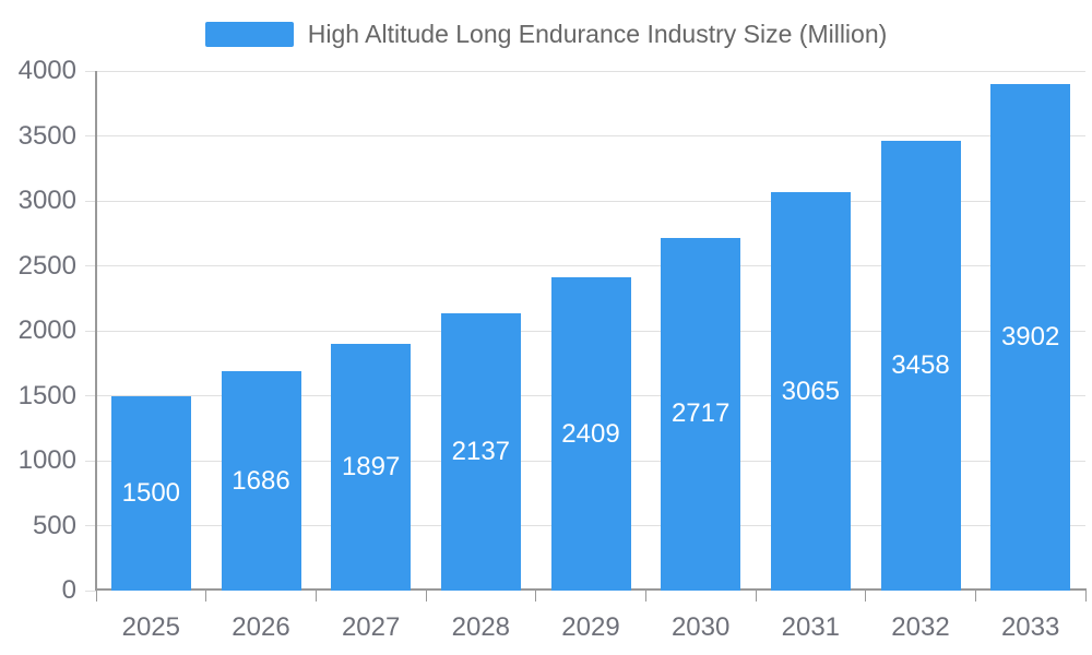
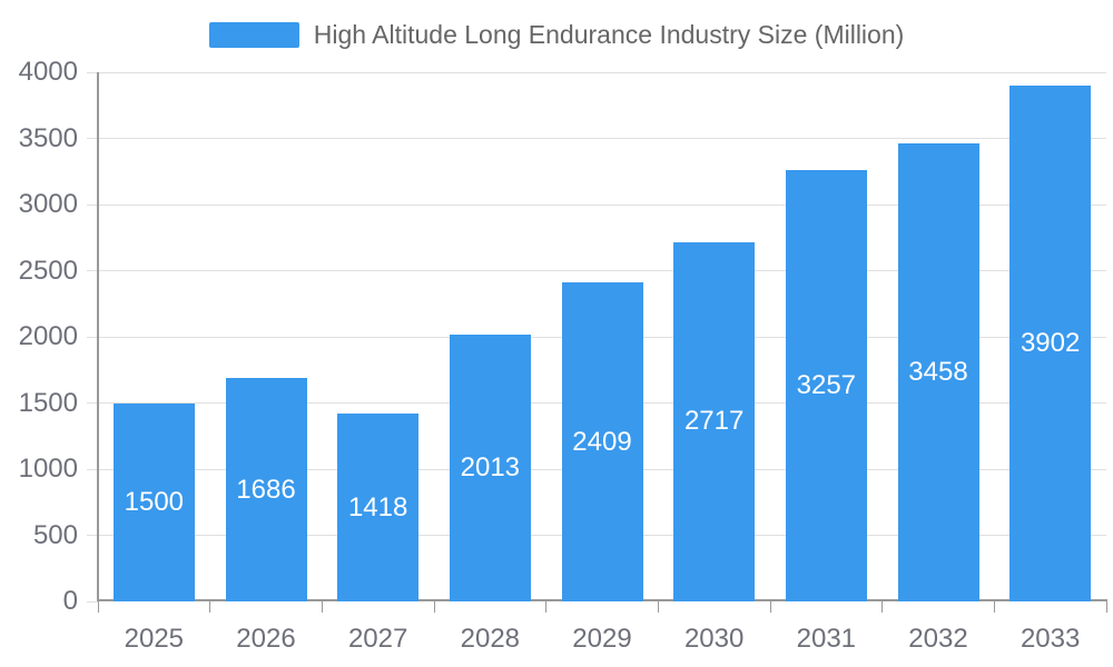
2027: 1897 -> 1418
2028: 2137 -> 2013
2031: 3065 -> 3257
